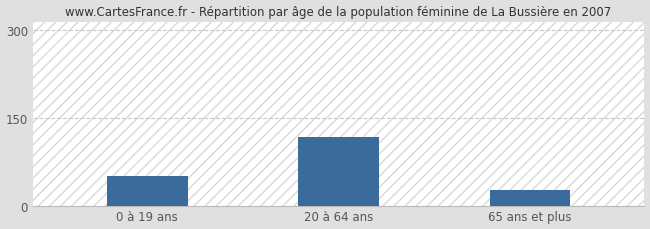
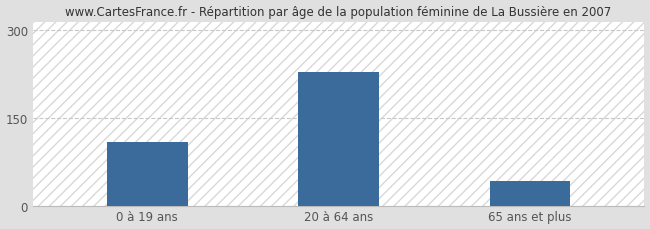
0 à 19 ans: 50 -> 108
20 à 64 ans: 118 -> 228
65 ans et plus: 26 -> 42
